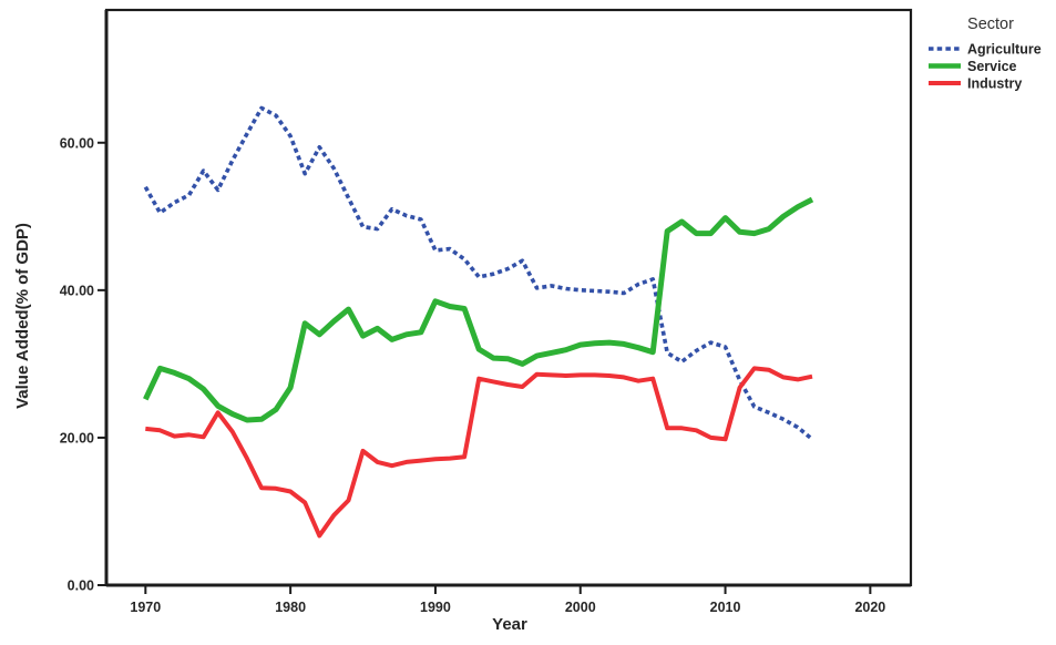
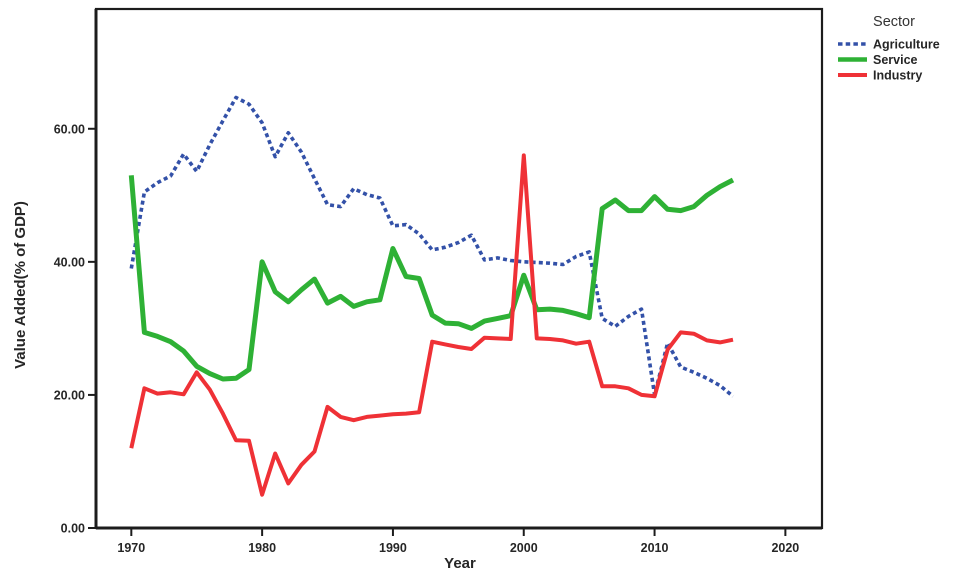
Agriculture/1970: 54 -> 39
Service/1970: 25 -> 53
Industry/1970: 21 -> 12
Service/1980: 27 -> 40
Industry/1980: 13 -> 5
Service/1990: 38 -> 42
Service/2000: 33 -> 38
Industry/2000: 28 -> 56
Agriculture/2010: 32 -> 20
